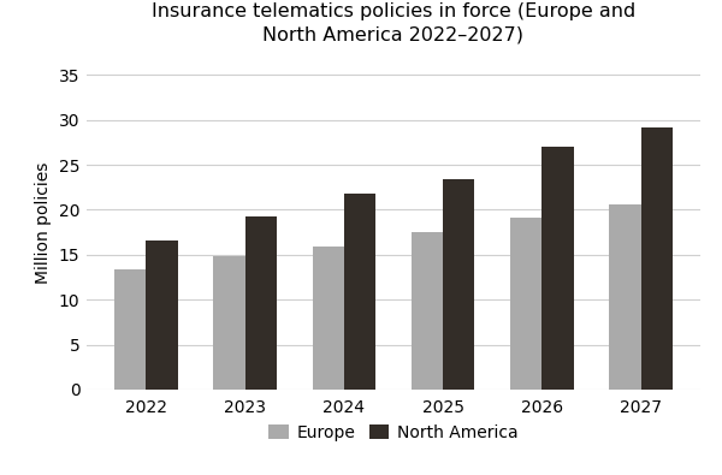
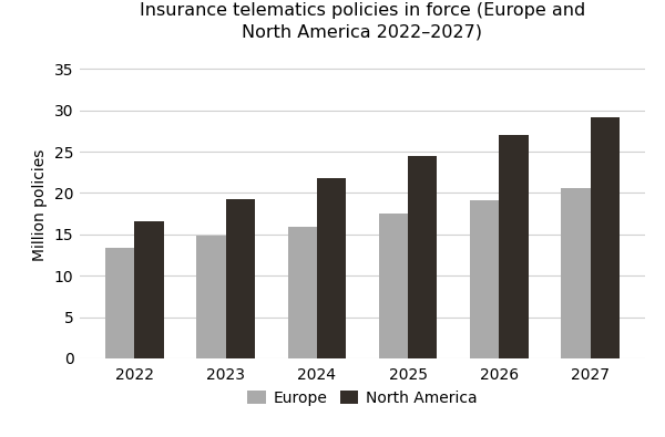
North America/2025: 23.4 -> 24.5
